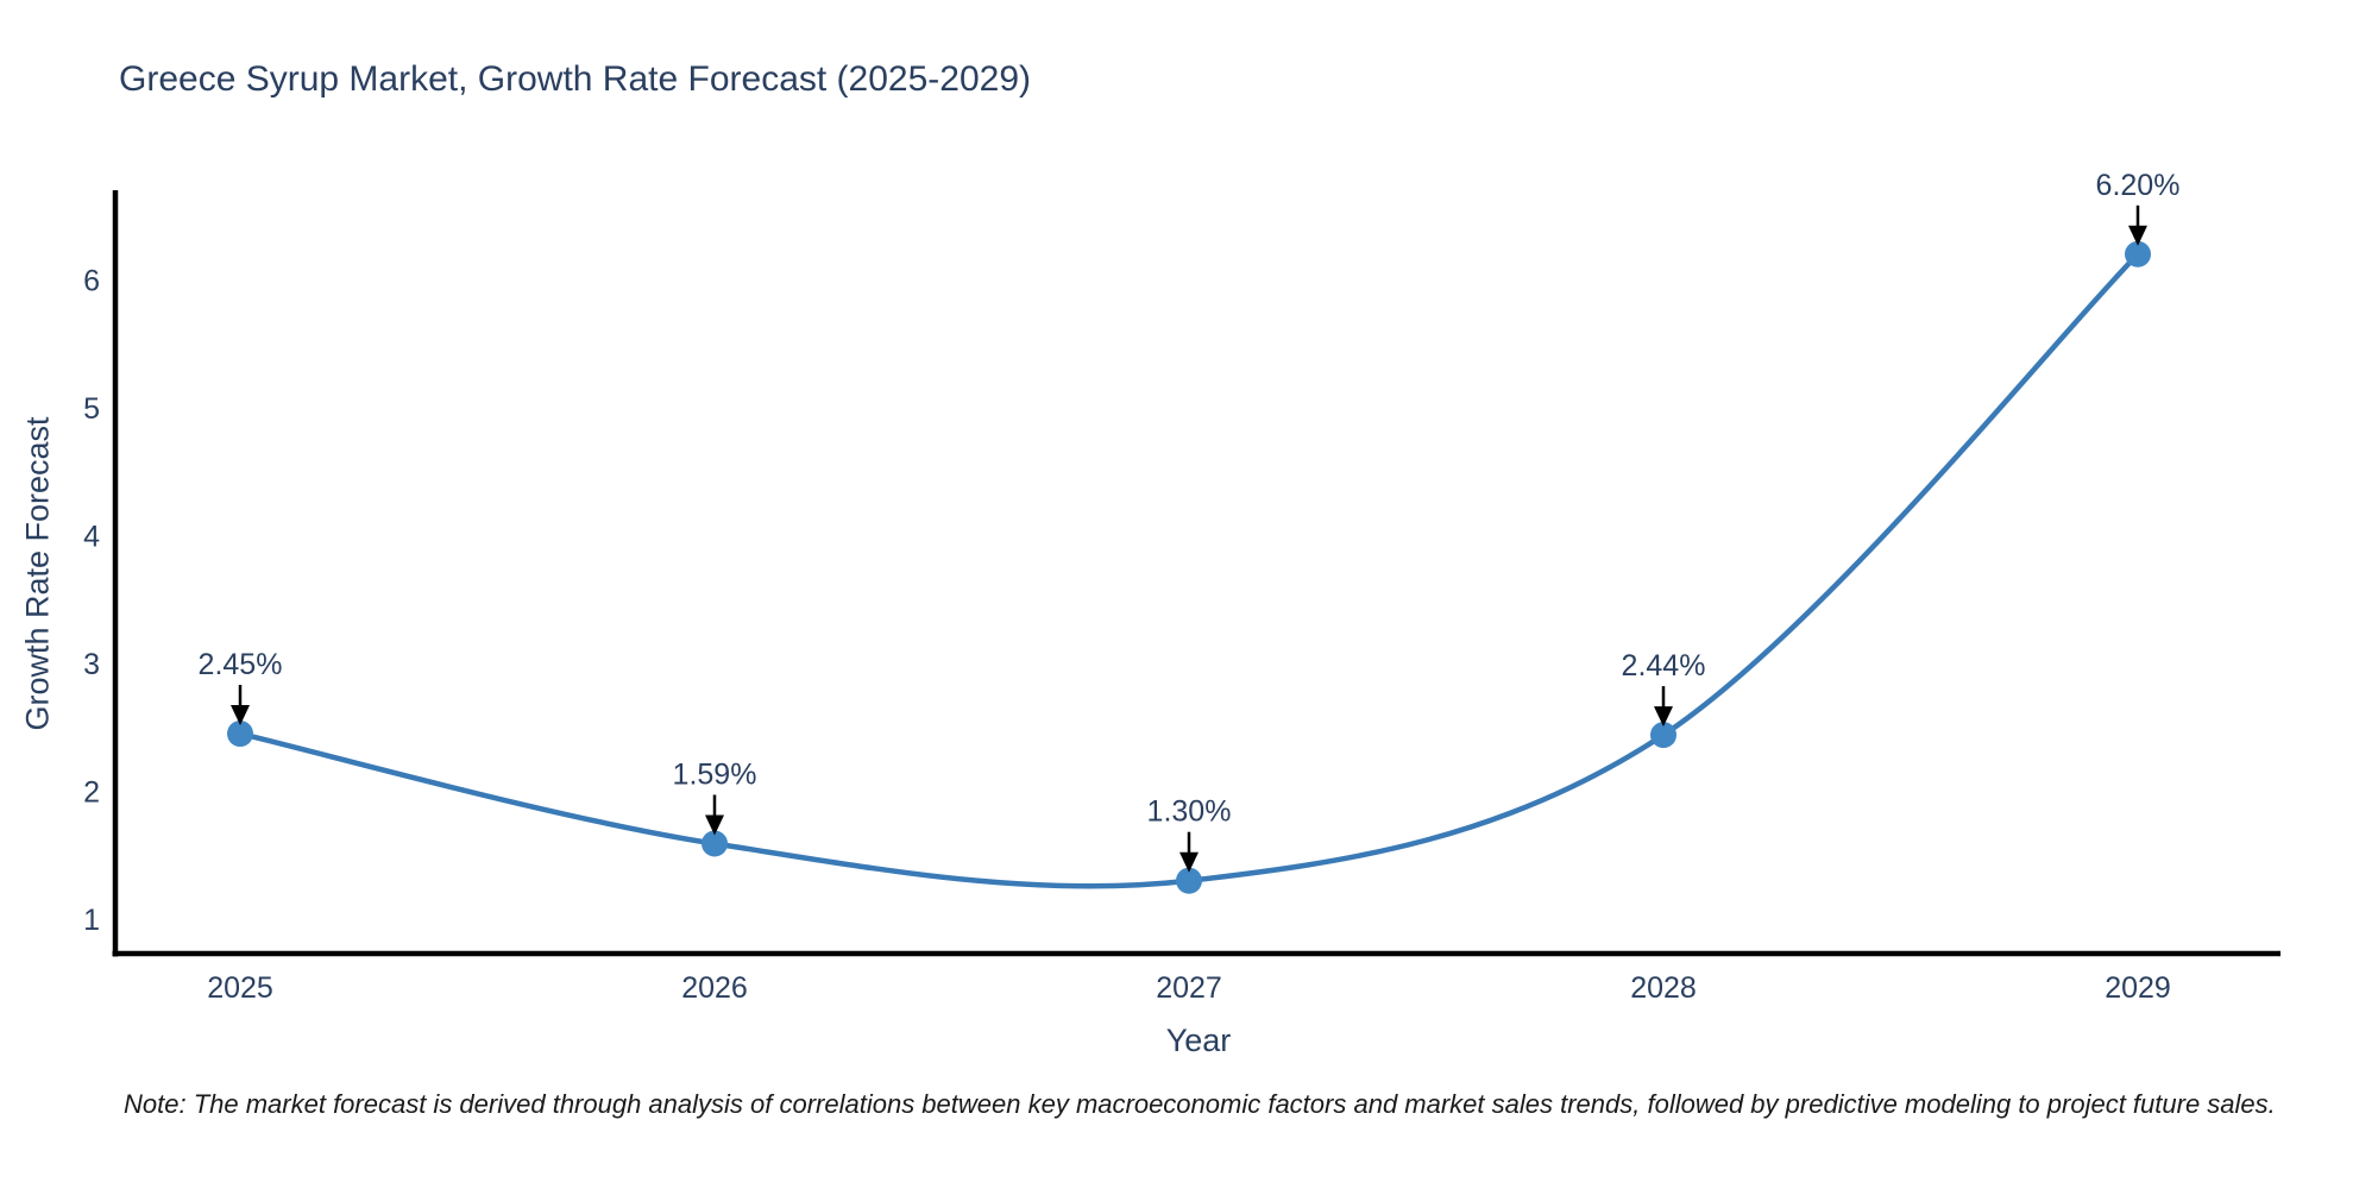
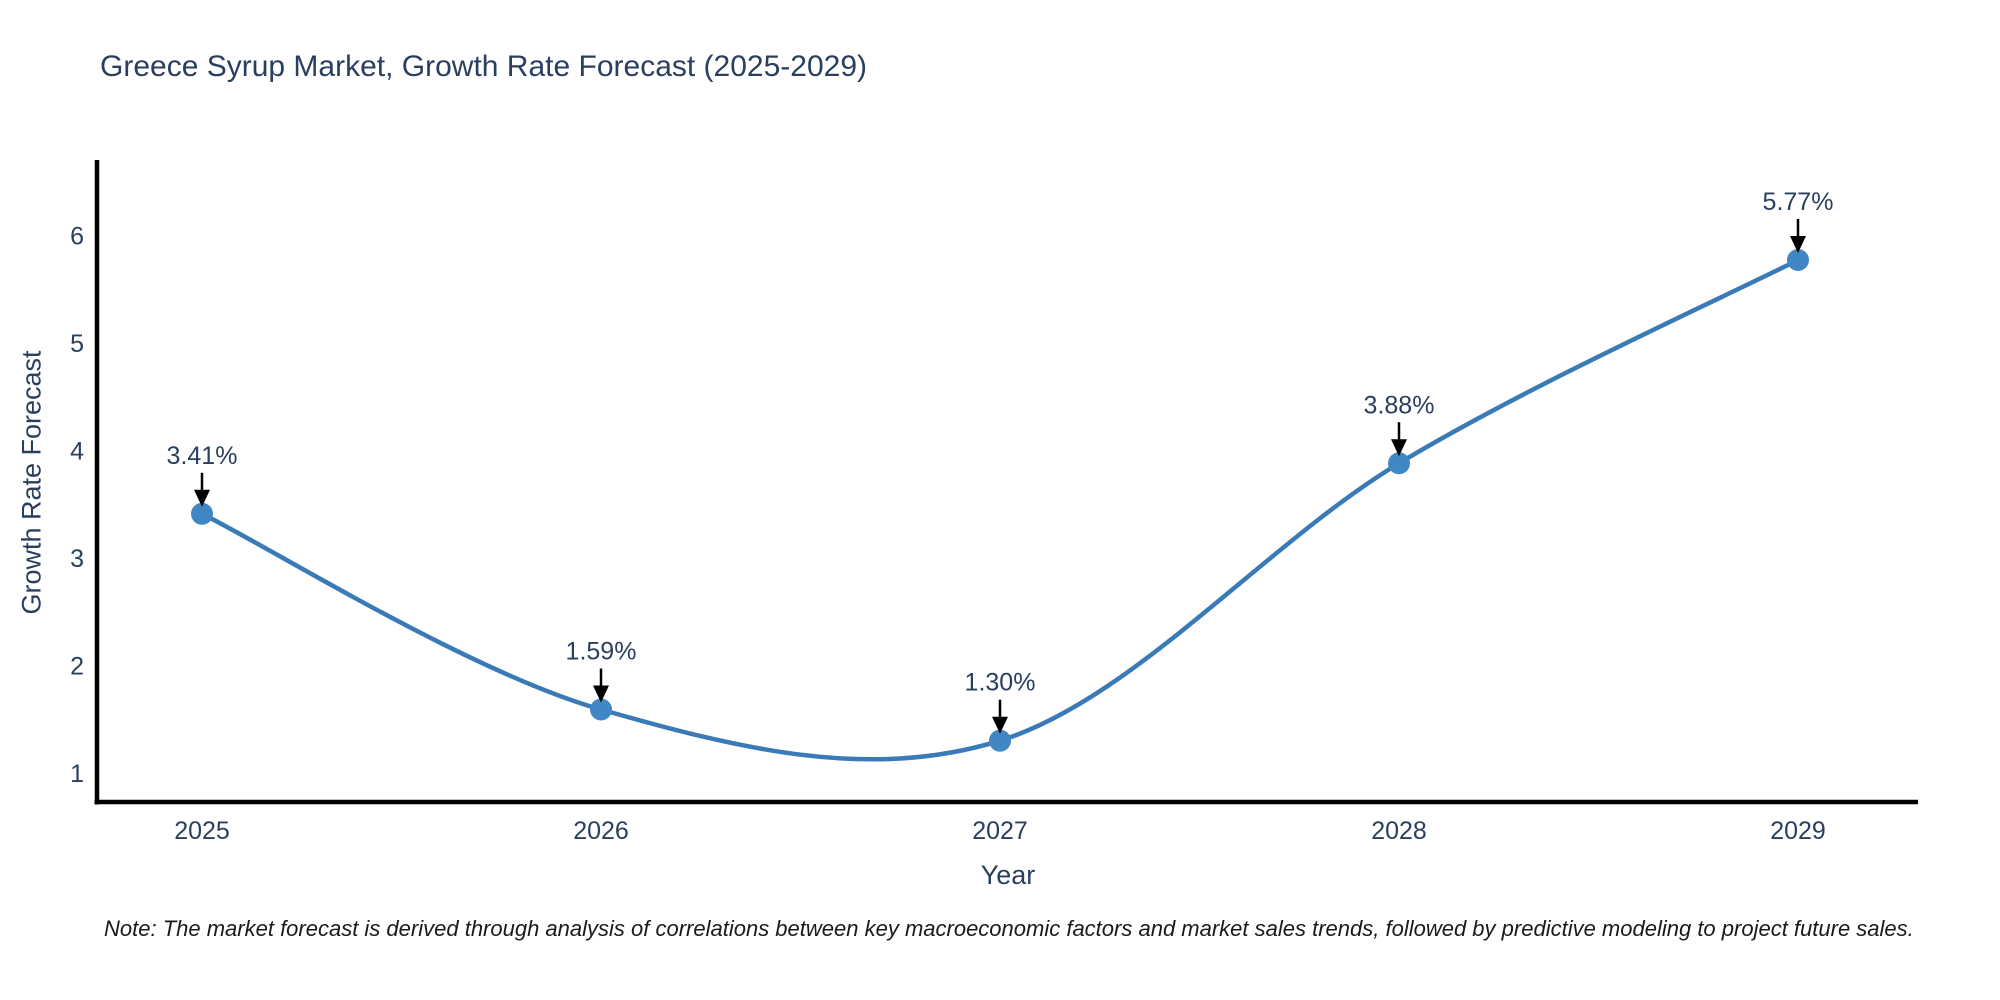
2025: 2.45% -> 3.41%
2028: 2.44% -> 3.88%
2029: 6.20% -> 5.77%
